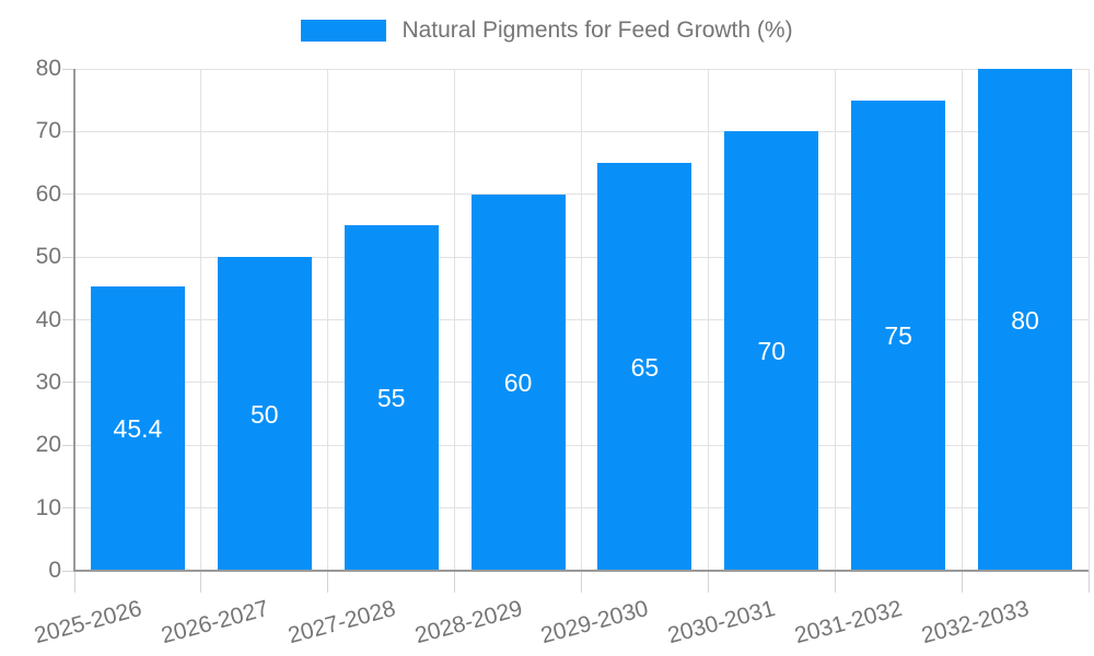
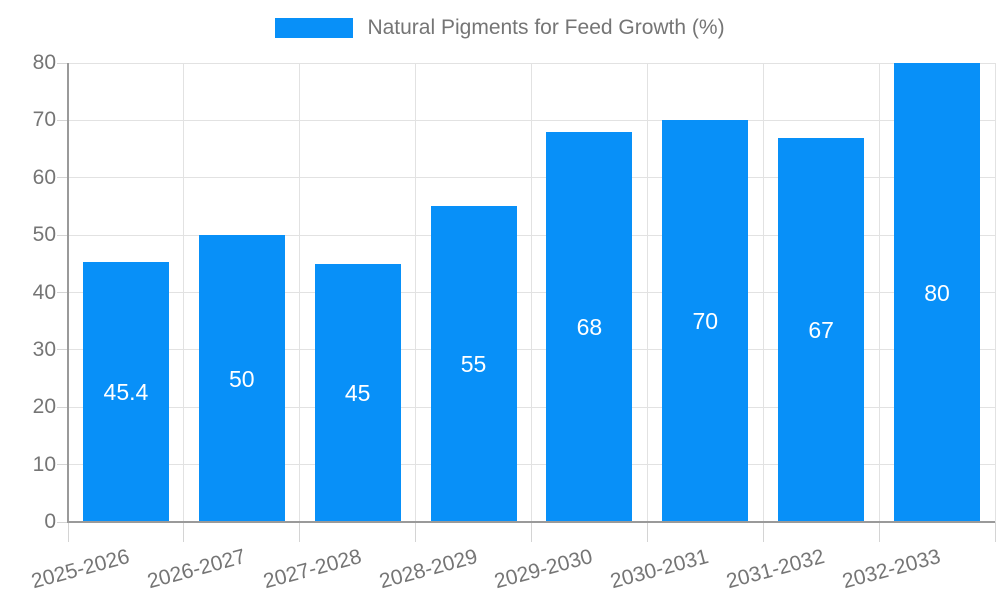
2027-2028: 55 -> 45
2028-2029: 60 -> 55
2029-2030: 65 -> 68
2031-2032: 75 -> 67
